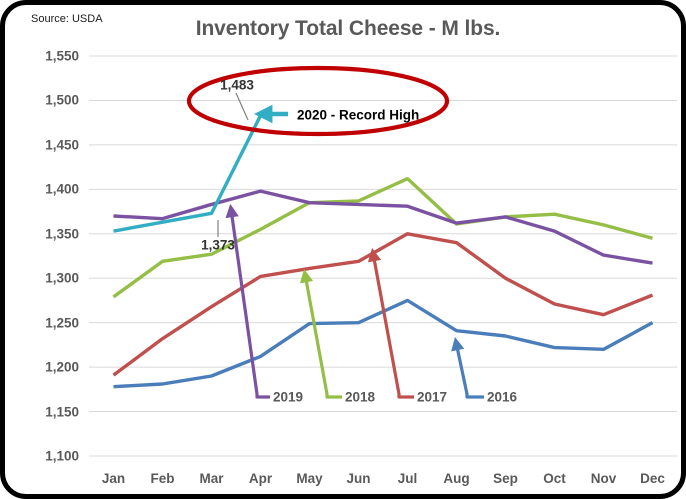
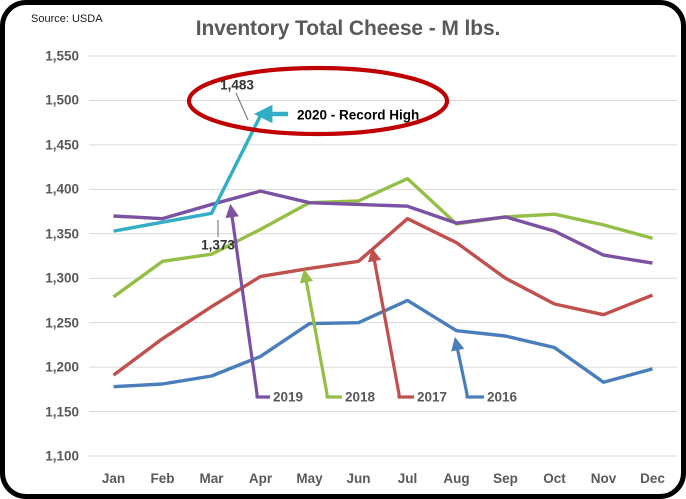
2017/Jul: 1350 -> 1370
2016/Nov: 1220 -> 1180
2016/Dec: 1250 -> 1200
